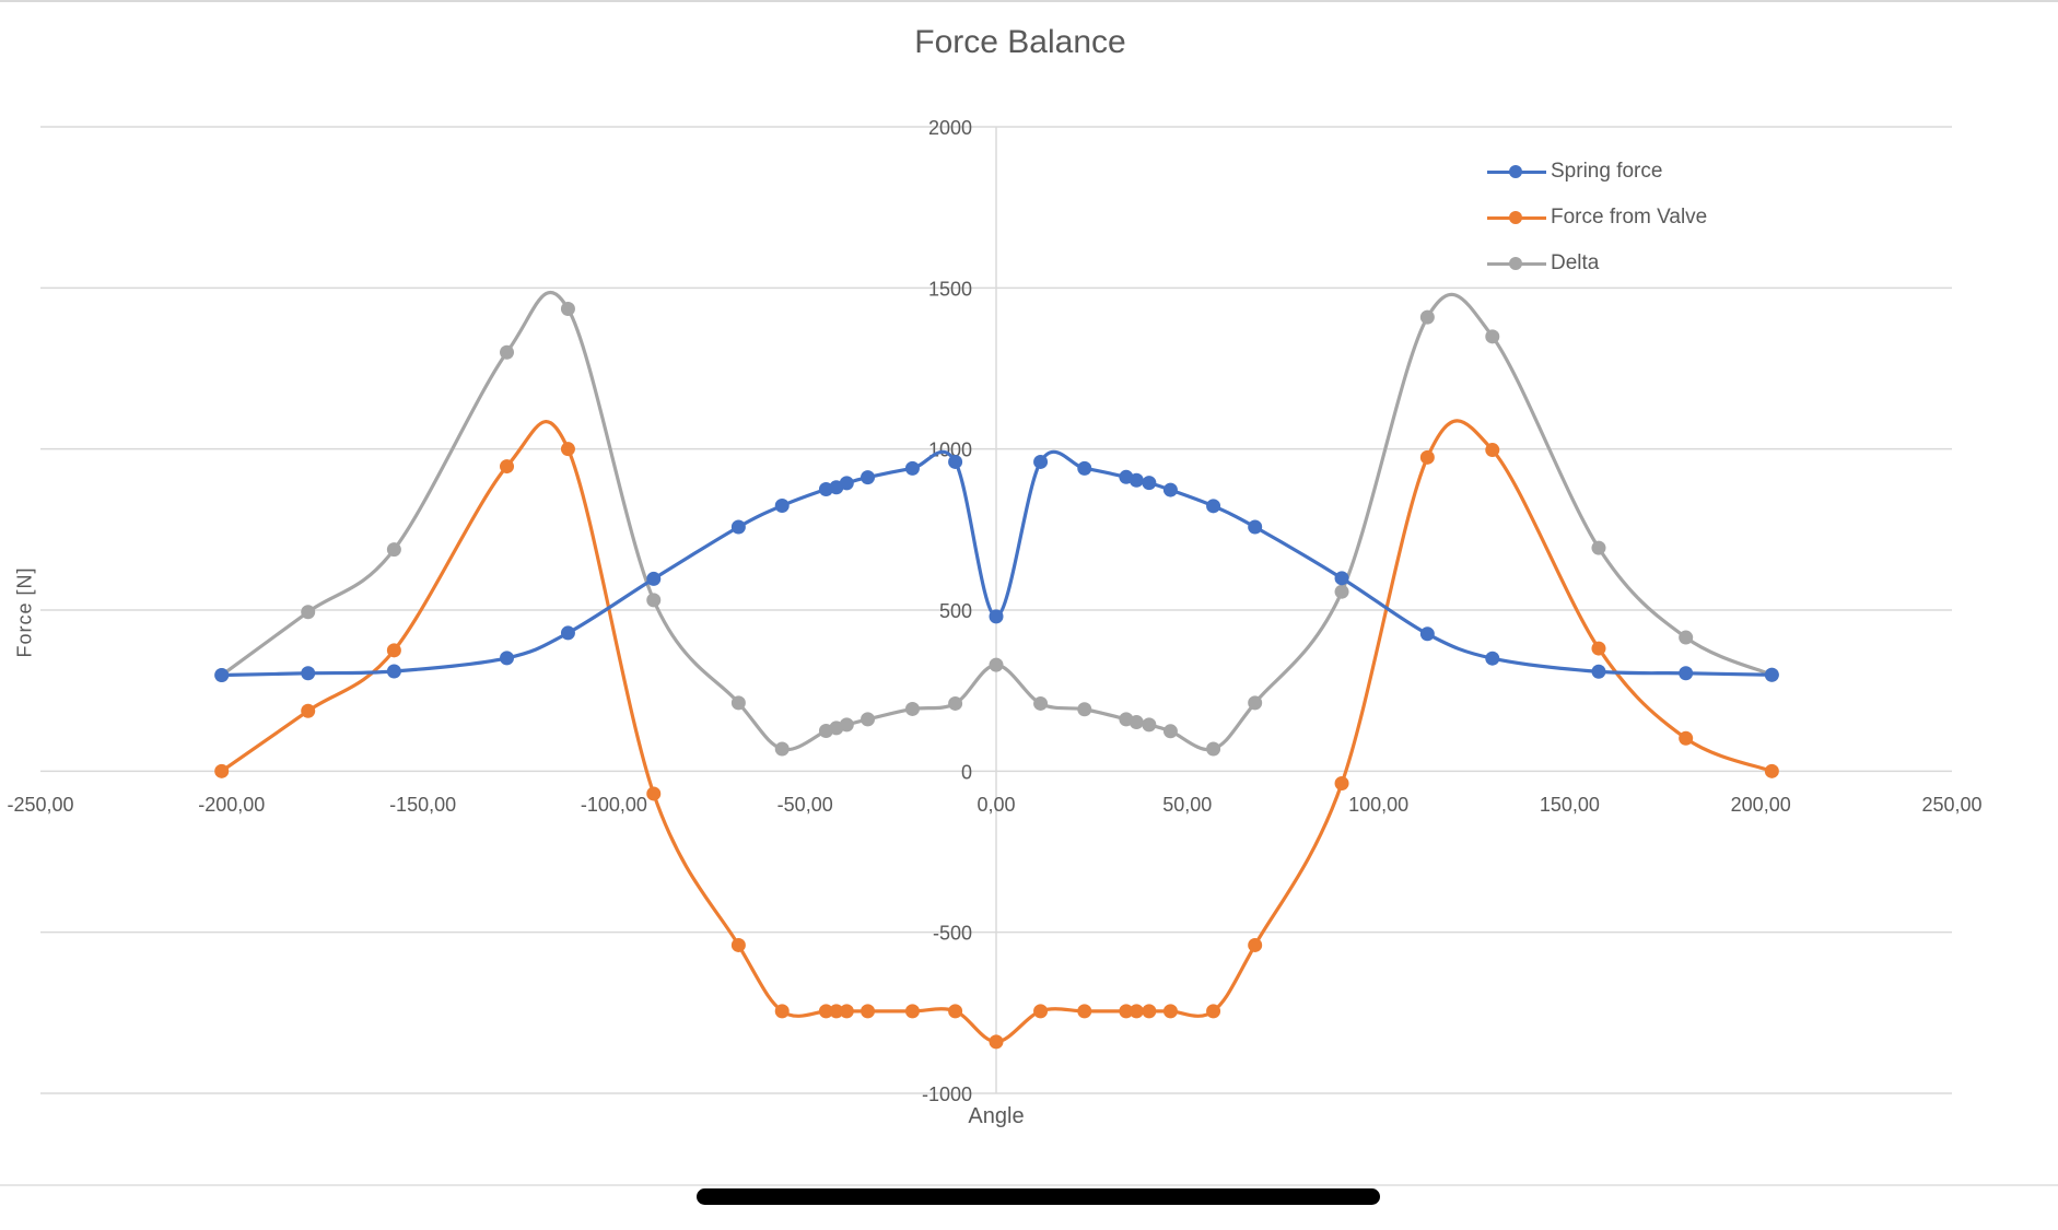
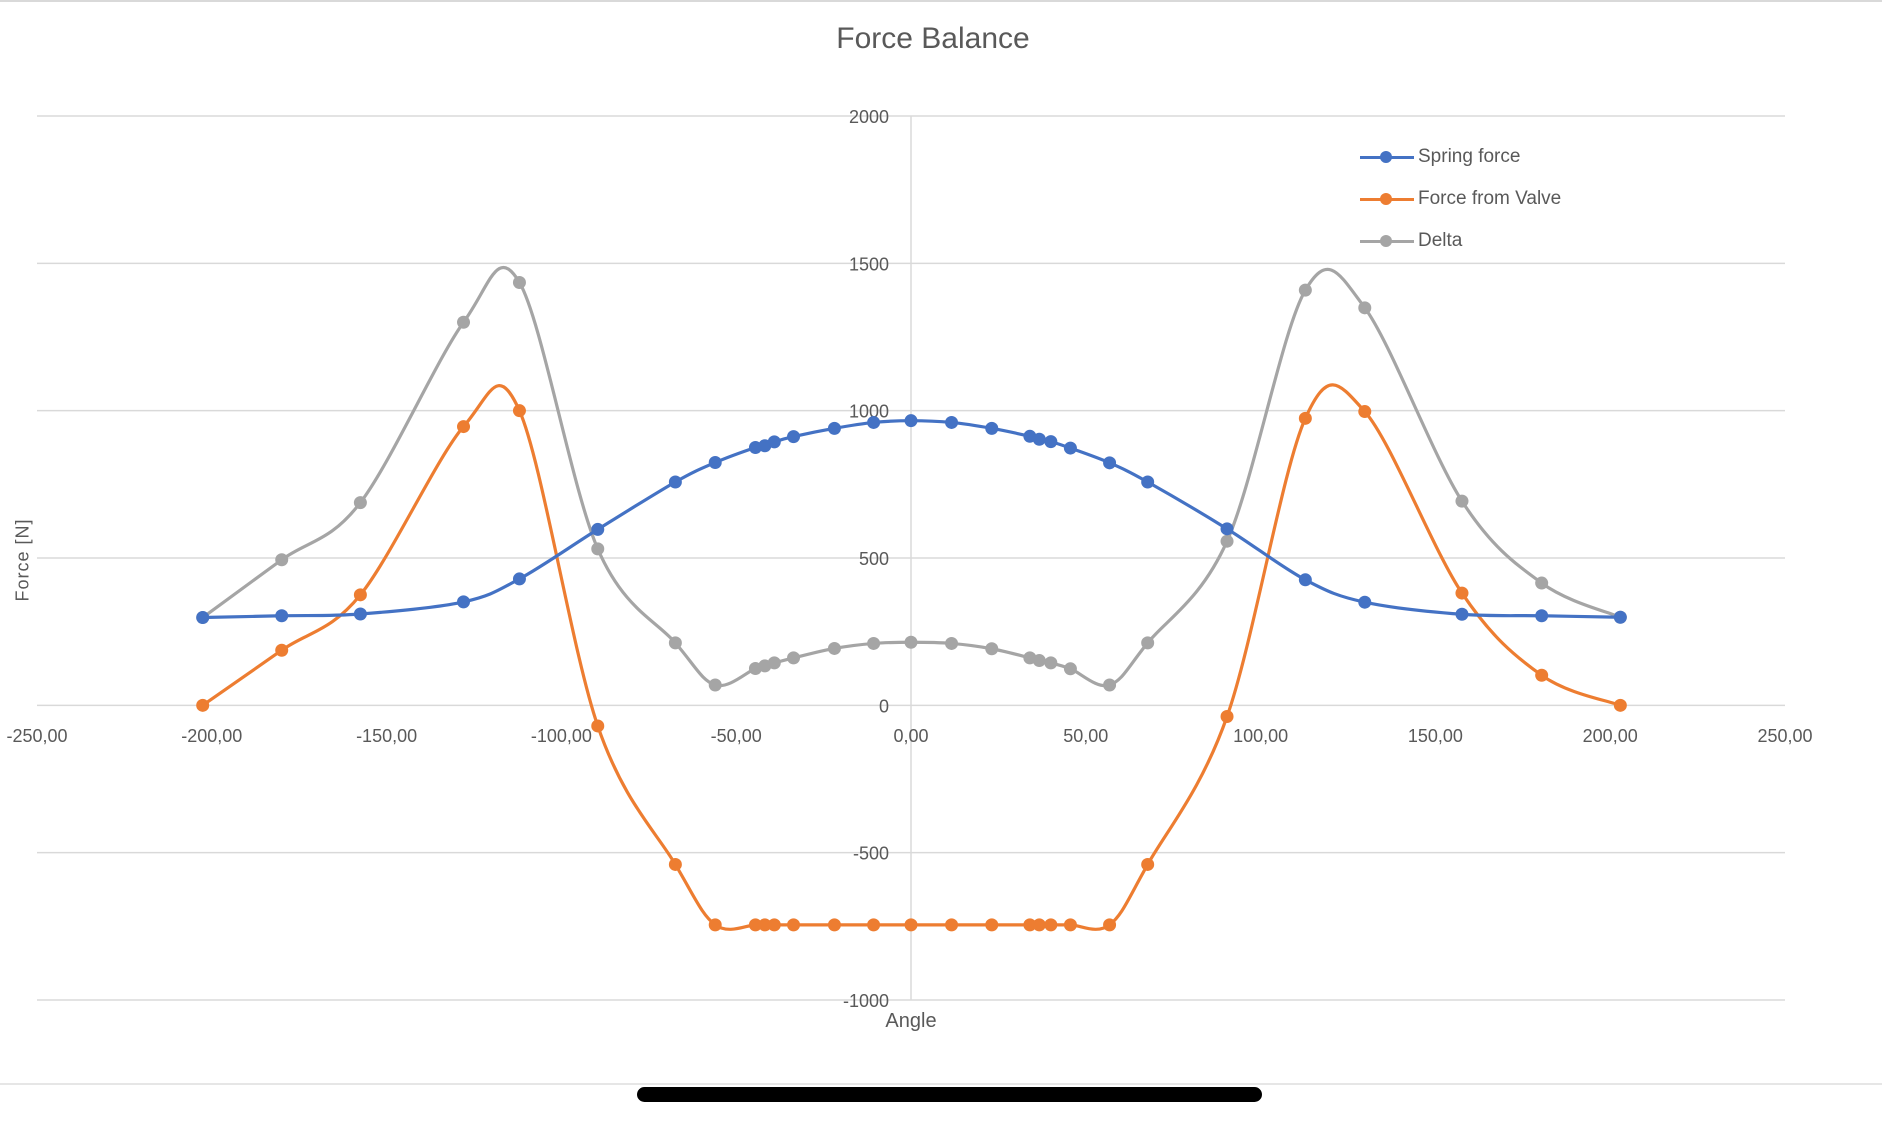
Spring force/0: 480 -> 970
Force from Valve/0: -840 -> -740
Delta/0: 330 -> 210
